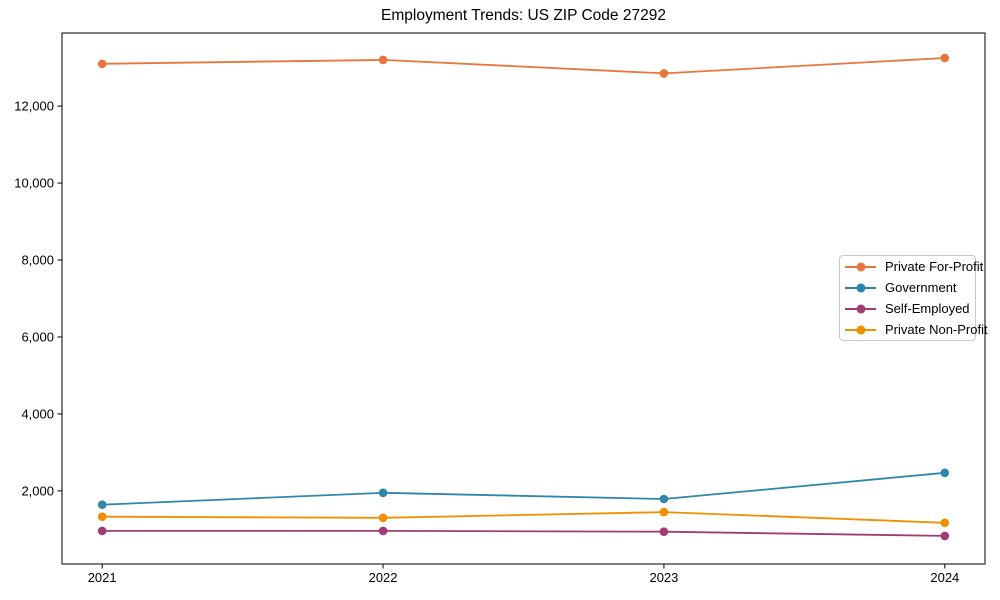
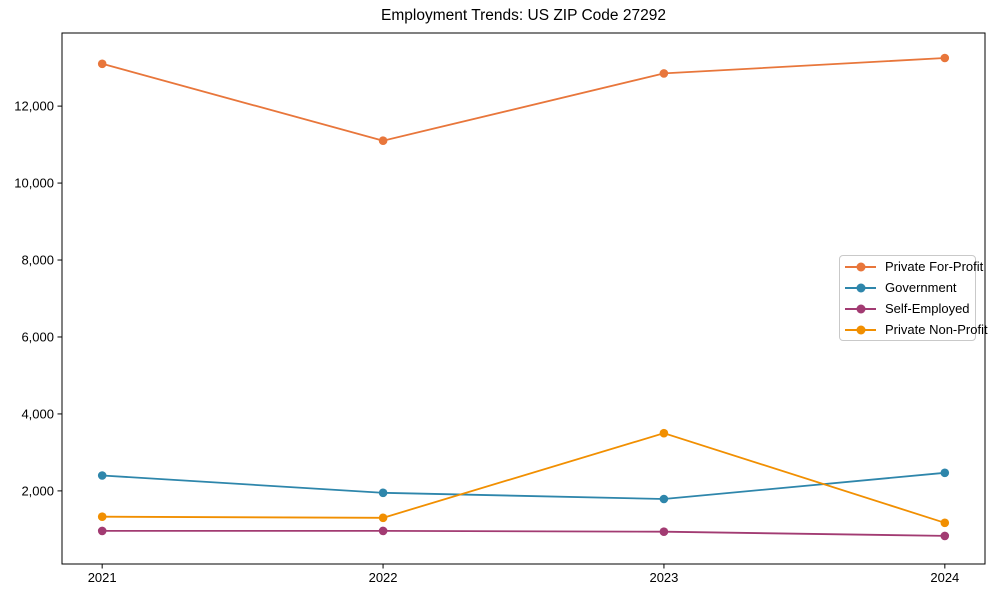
Government/2021: 1600 -> 2400
Private For-Profit/2022: 13200 -> 11100
Private Non-Profit/2023: 1400 -> 3500
